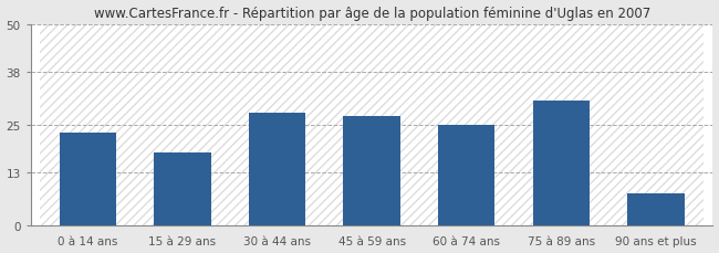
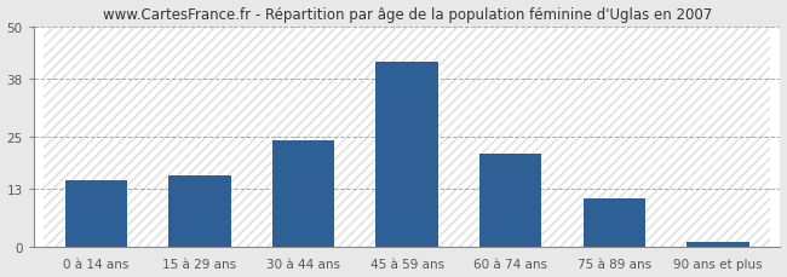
0 à 14 ans: 23 -> 15
15 à 29 ans: 18 -> 16
30 à 44 ans: 28 -> 24
45 à 59 ans: 27 -> 42
60 à 74 ans: 25 -> 21
75 à 89 ans: 31 -> 11
90 ans et plus: 8 -> 1
